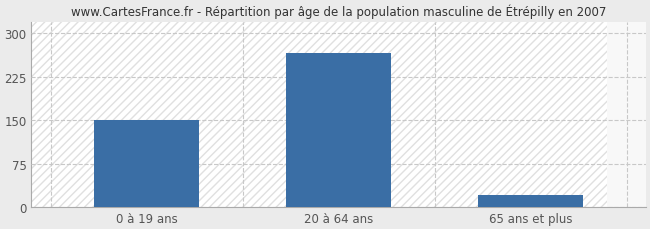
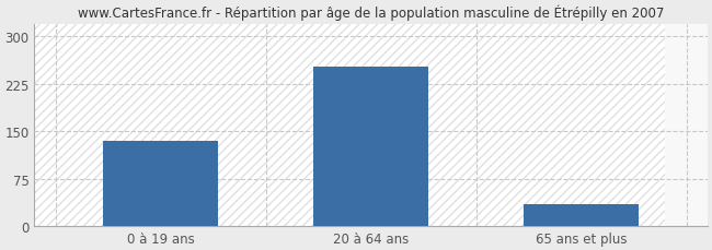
0 à 19 ans: 150 -> 134
20 à 64 ans: 265 -> 252
65 ans et plus: 20 -> 34
